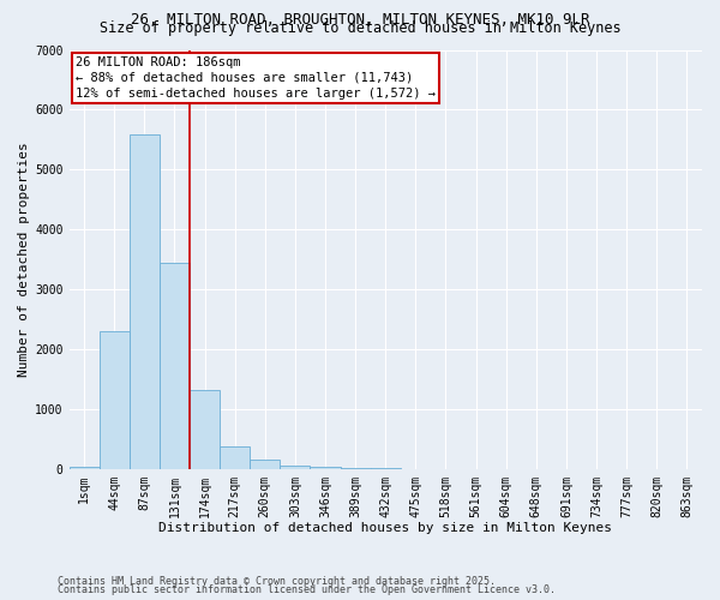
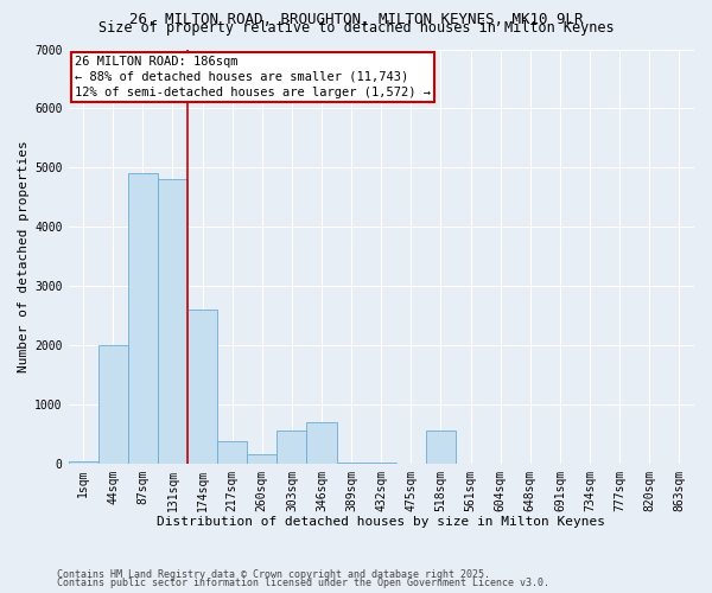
44sqm: 2290 -> 2000
87sqm: 5580 -> 4900
131sqm: 3450 -> 4800
174sqm: 1320 -> 2600
303sqm: 60 -> 550
346sqm: 30 -> 700
518sqm: 0 -> 550
